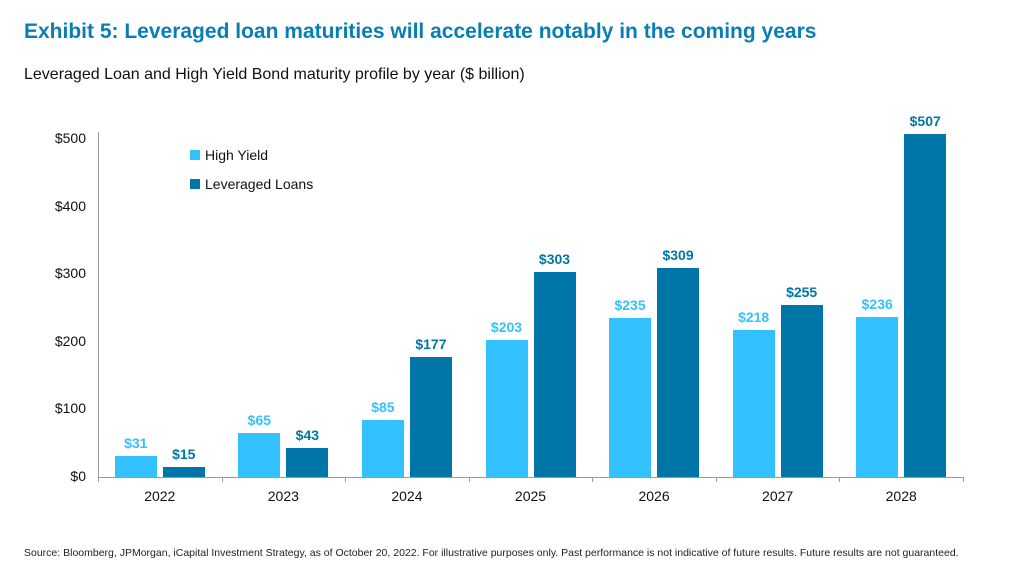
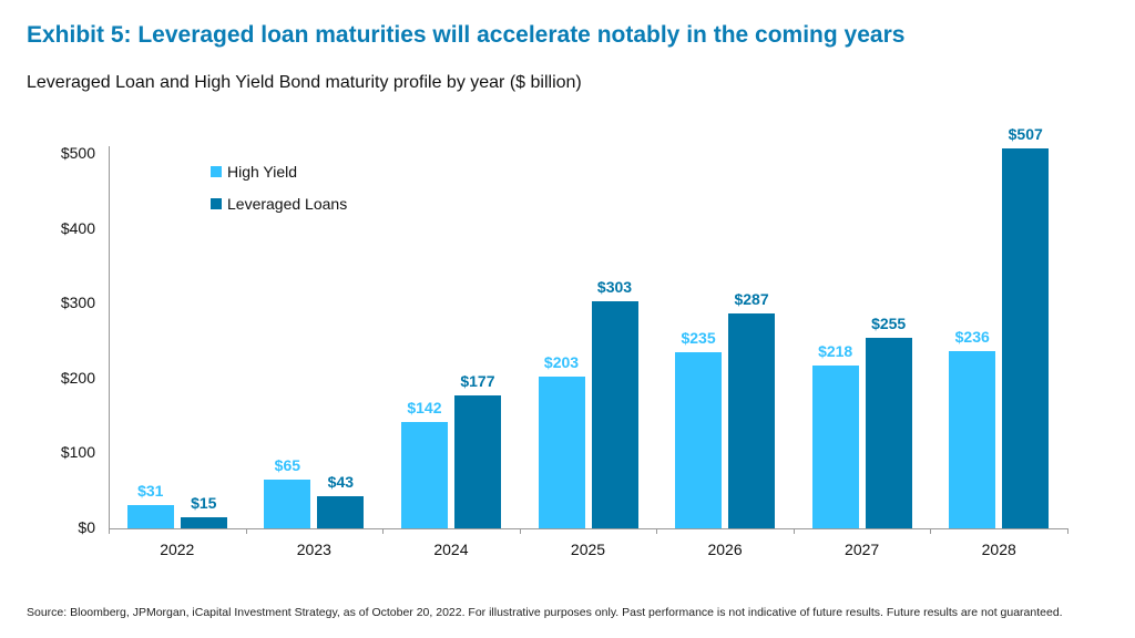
High Yield/2024: $85 -> $142
Leveraged Loans/2026: $309 -> $287
